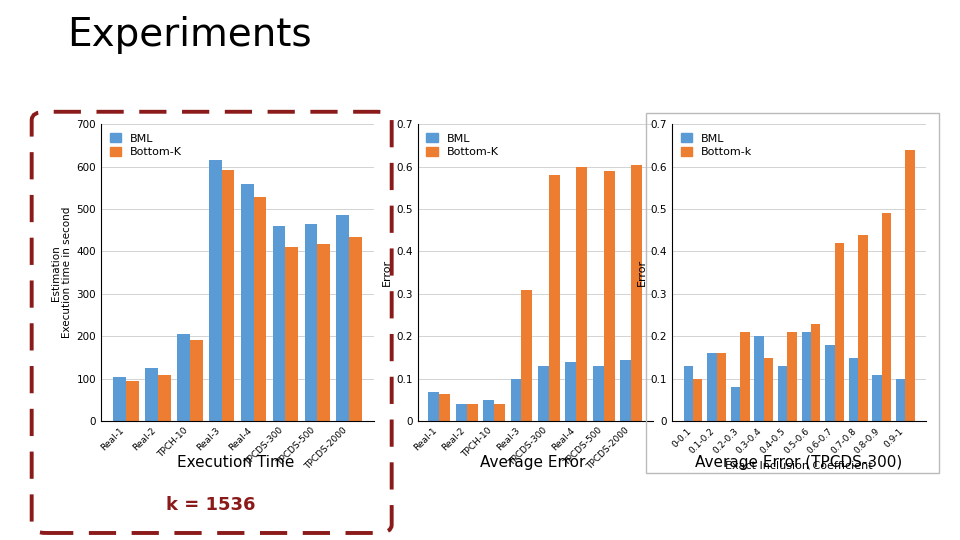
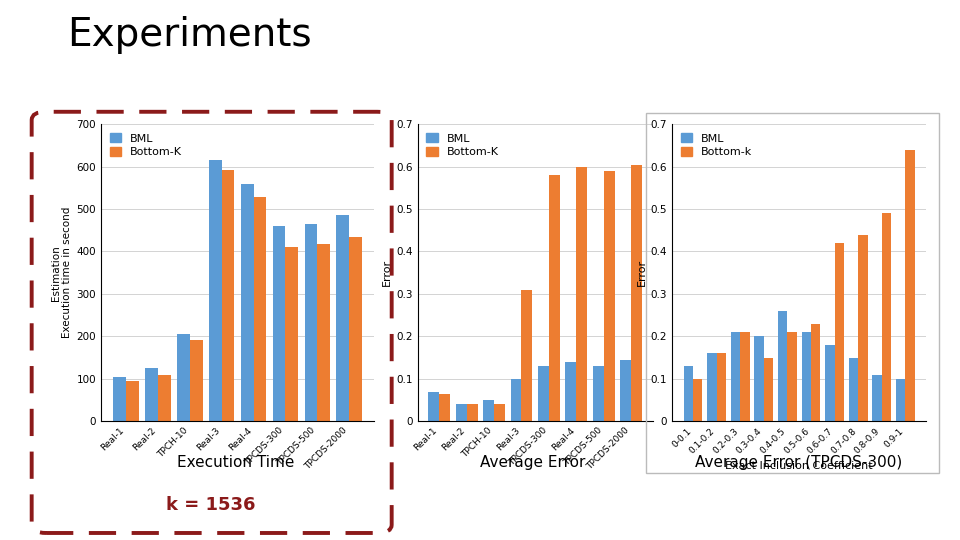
BML/0.2-0.3: 0.08 -> 0.21
BML/0.4-0.5: 0.13 -> 0.26
